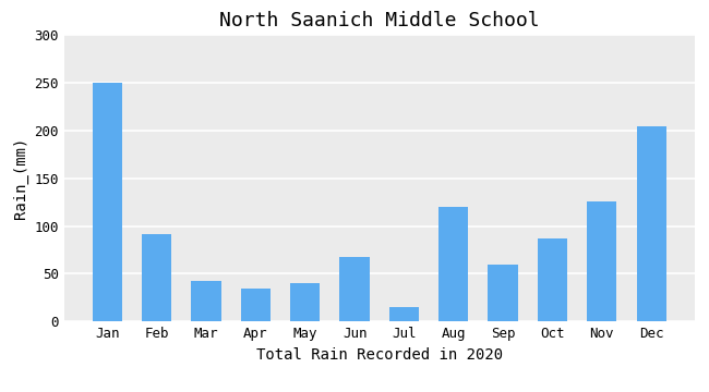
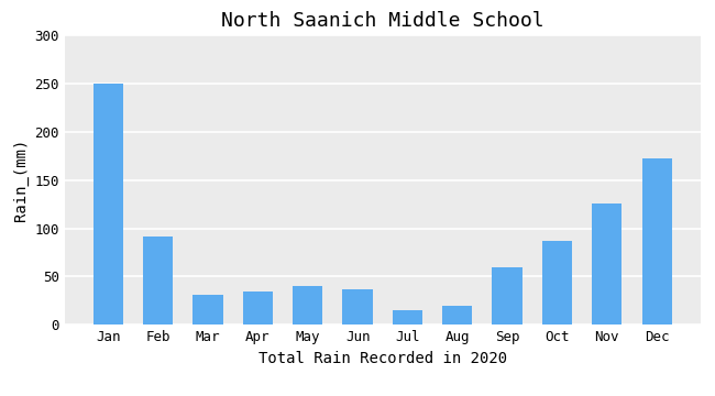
Mar: 42 -> 31
Jun: 68 -> 37
Aug: 120 -> 20
Dec: 204 -> 173
